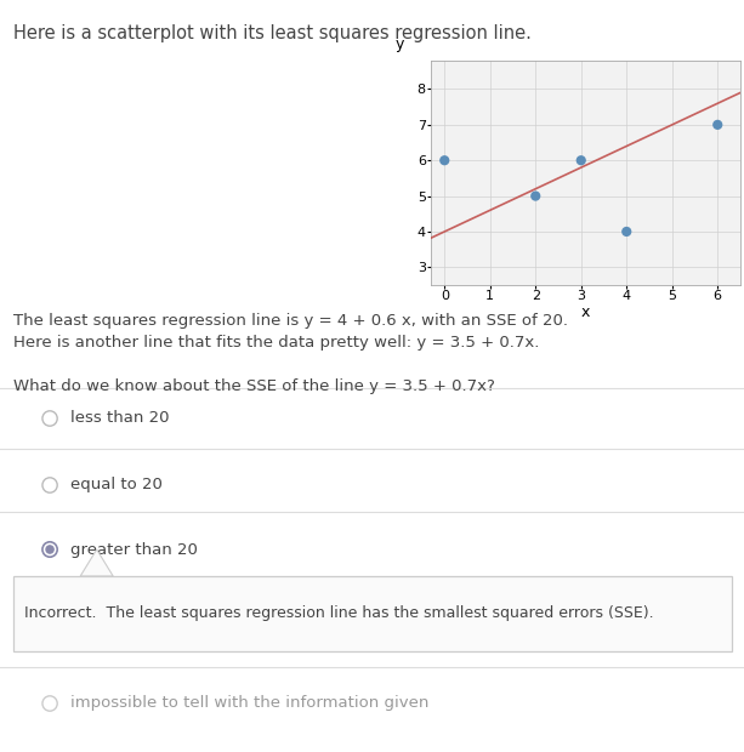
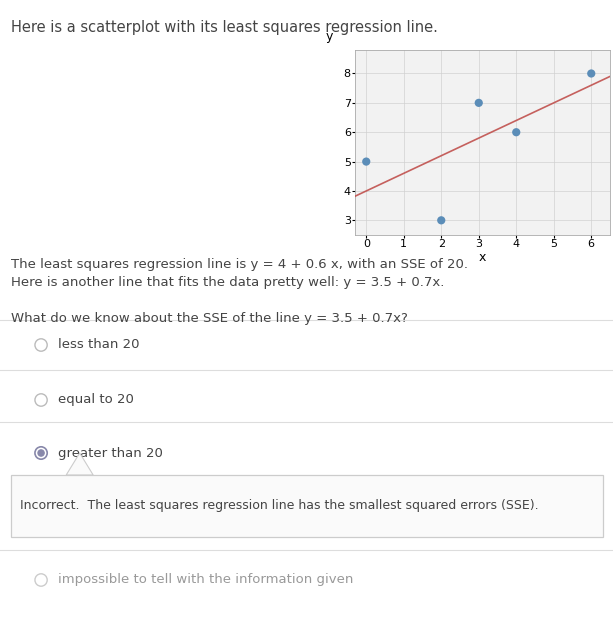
0: 6 -> 5
2: 5 -> 3
3: 6 -> 7
4: 4 -> 6
6: 7 -> 8
